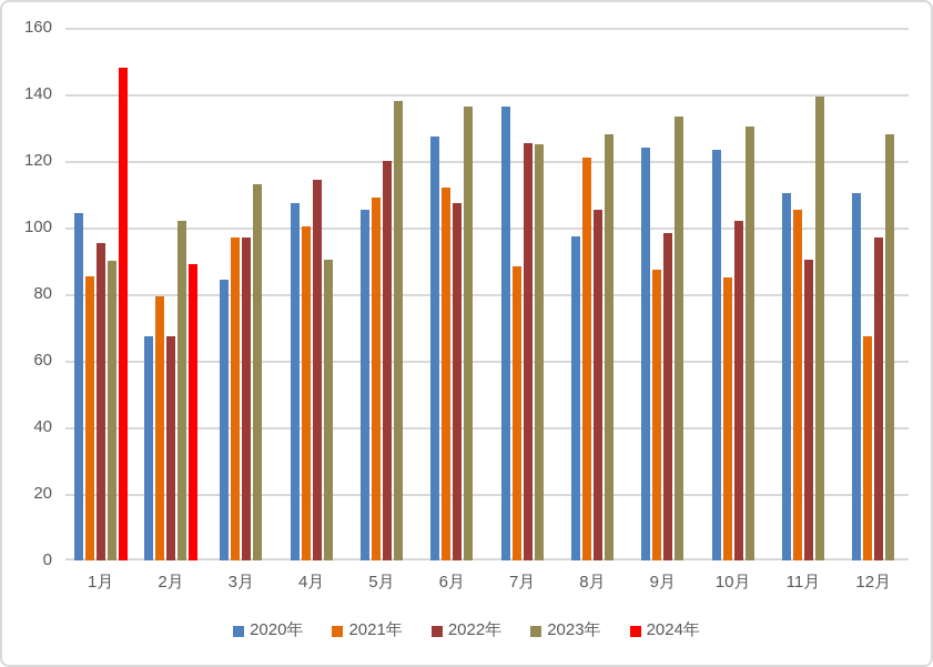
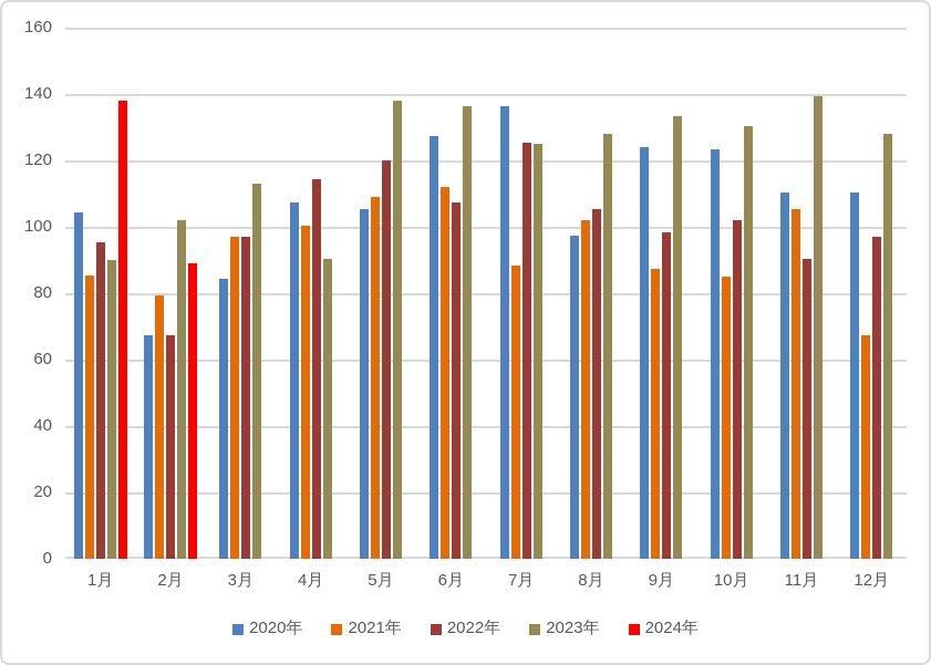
2024年/1月: 148 -> 138
2021年/8月: 121 -> 102
